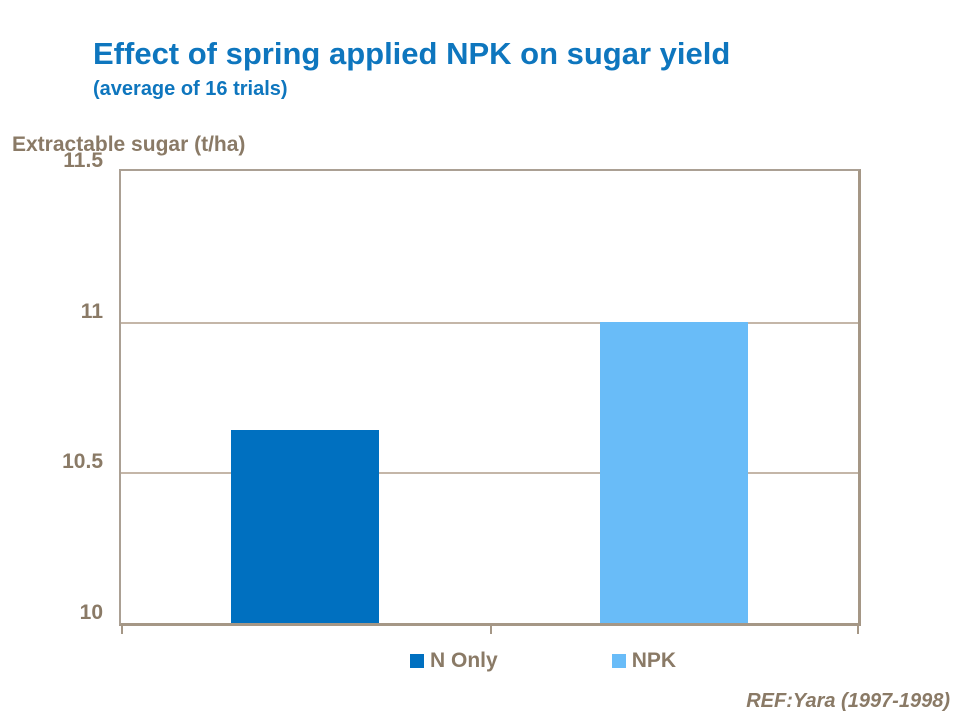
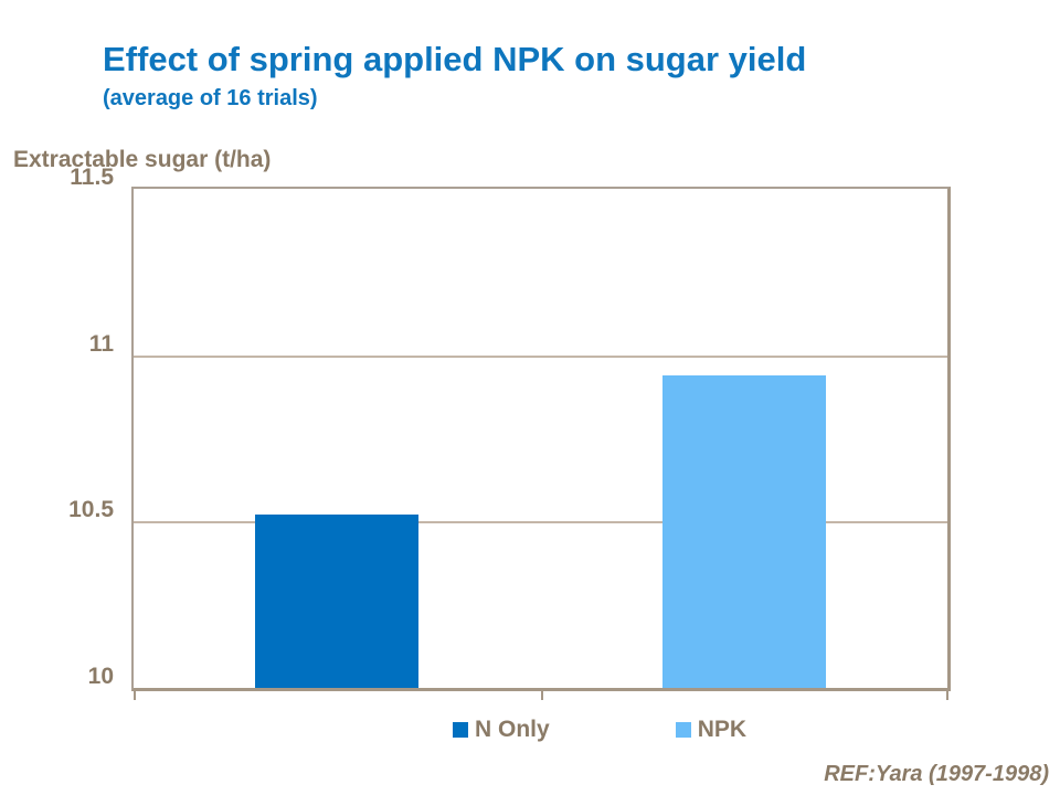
N Only: 10.64 -> 10.52
NPK: 11.00 -> 10.94
